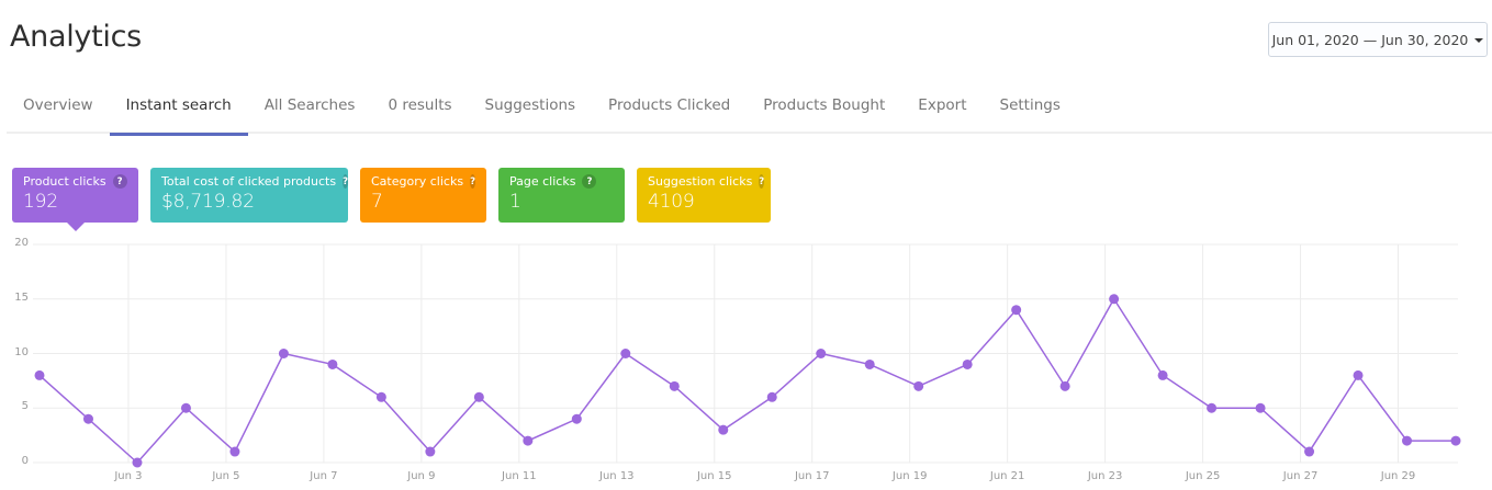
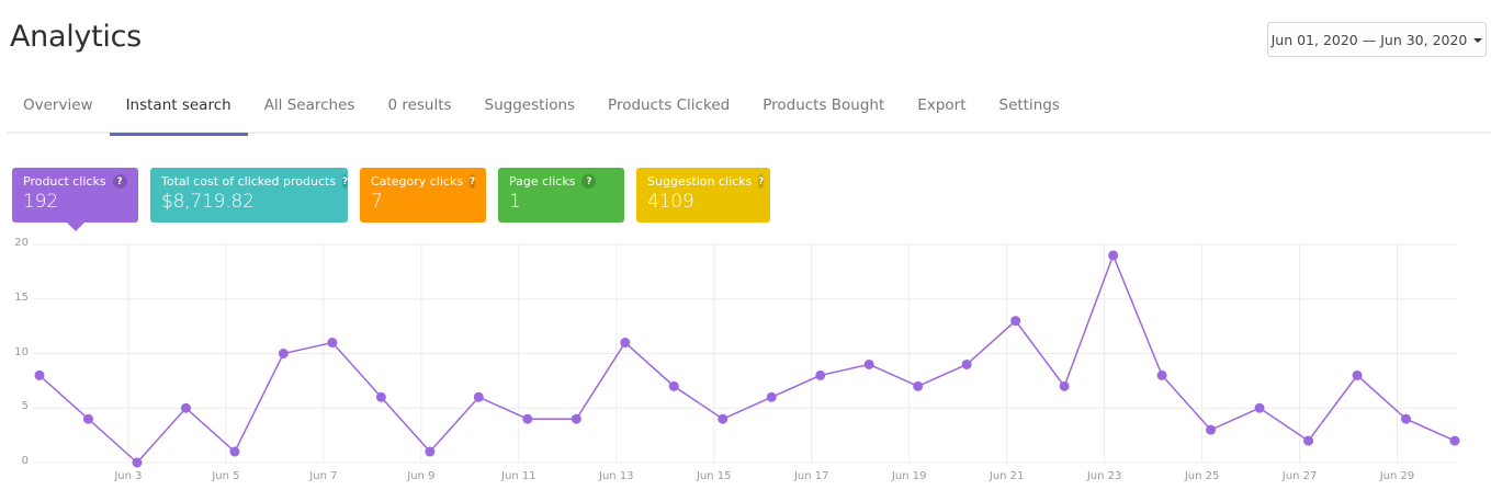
Jun 7: 9 -> 11
Jun 11: 2 -> 4
Jun 13: 10 -> 11
Jun 15: 3 -> 4
Jun 17: 10 -> 8
Jun 21: 14 -> 13
Jun 23: 15 -> 19
Jun 25: 5 -> 3
Jun 27: 1 -> 2
Jun 29: 2 -> 4
